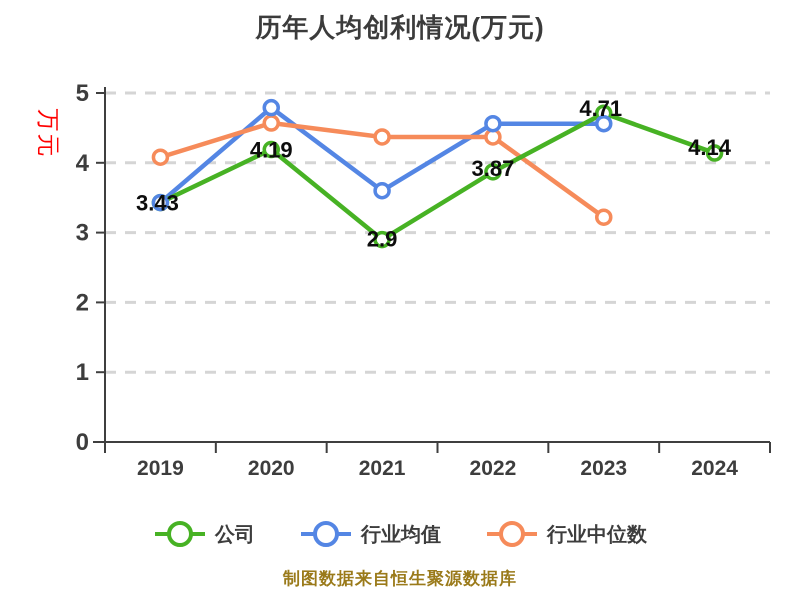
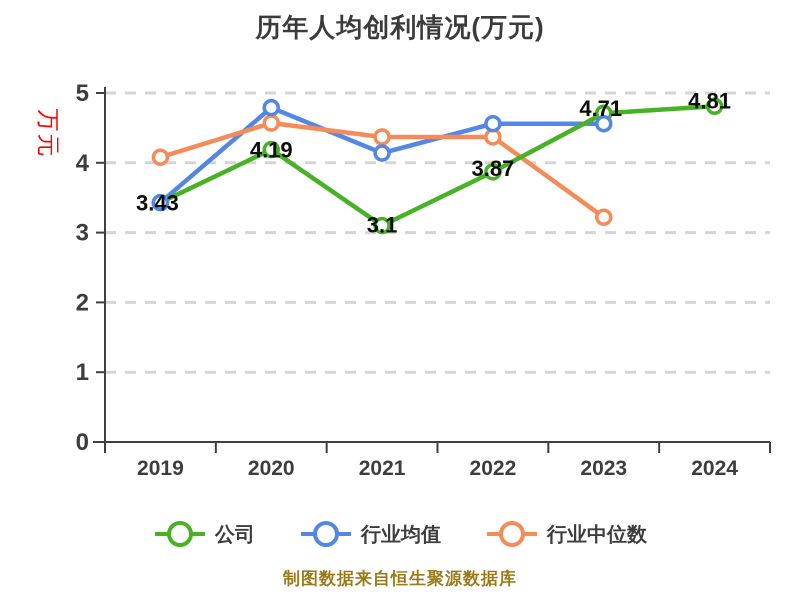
公司/2021: 2.9 -> 3.1
行业均值/2021: 3.6 -> 4.1
公司/2024: 4.14 -> 4.81
